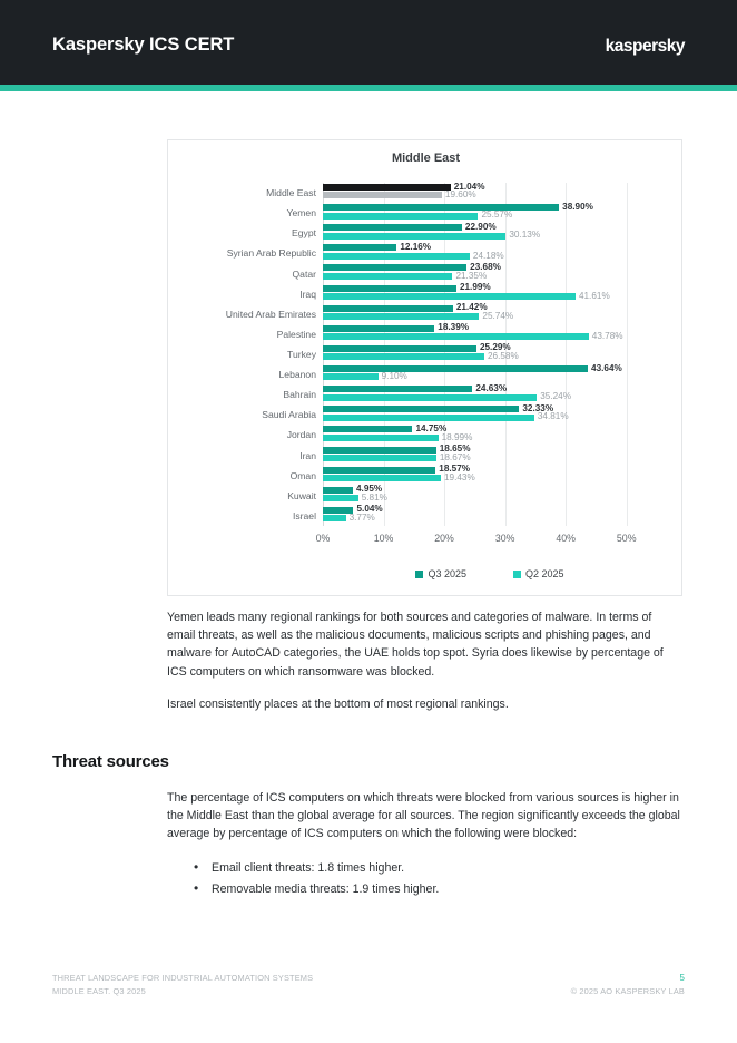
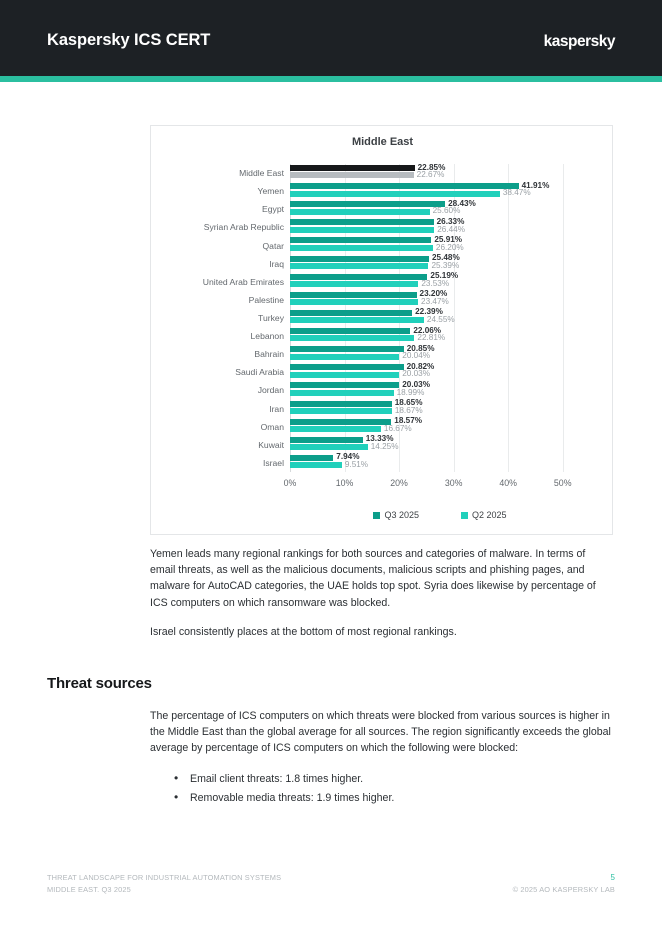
Q3 2025/Middle East: 21.04% -> 22.85%
Q2 2025/Middle East: 19.60% -> 22.67%
Q3 2025/Yemen: 38.90% -> 41.91%
Q2 2025/Yemen: 25.57% -> 38.47%
Q3 2025/Egypt: 22.90% -> 28.43%
Q2 2025/Egypt: 30.13% -> 25.60%
Q3 2025/Syrian Arab Republic: 12.16% -> 26.33%
Q2 2025/Syrian Arab Republic: 24.18% -> 26.44%
Q3 2025/Qatar: 23.68% -> 25.91%
Q2 2025/Qatar: 21.35% -> 26.20%
Q3 2025/Iraq: 21.99% -> 25.48%
Q2 2025/Iraq: 41.61% -> 25.39%
Q3 2025/United Arab Emirates: 21.42% -> 25.19%
Q2 2025/United Arab Emirates: 25.74% -> 23.53%
Q3 2025/Palestine: 18.39% -> 23.20%
Q2 2025/Palestine: 43.78% -> 23.47%
Q3 2025/Turkey: 25.29% -> 22.39%
Q2 2025/Turkey: 26.58% -> 24.55%
Q3 2025/Lebanon: 43.64% -> 22.06%
Q2 2025/Lebanon: 9.10% -> 22.81%
Q3 2025/Bahrain: 24.63% -> 20.85%
Q2 2025/Bahrain: 35.24% -> 20.04%
Q3 2025/Saudi Arabia: 32.33% -> 20.82%
Q2 2025/Saudi Arabia: 34.81% -> 20.03%
Q3 2025/Jordan: 14.75% -> 20.03%
Q2 2025/Oman: 19.43% -> 16.67%
Q3 2025/Kuwait: 4.95% -> 13.33%
Q2 2025/Kuwait: 5.81% -> 14.25%
Q3 2025/Israel: 5.04% -> 7.94%
Q2 2025/Israel: 3.77% -> 9.51%
